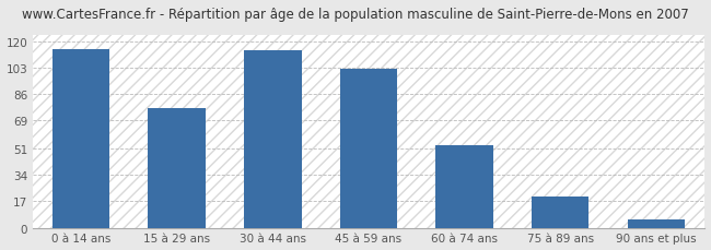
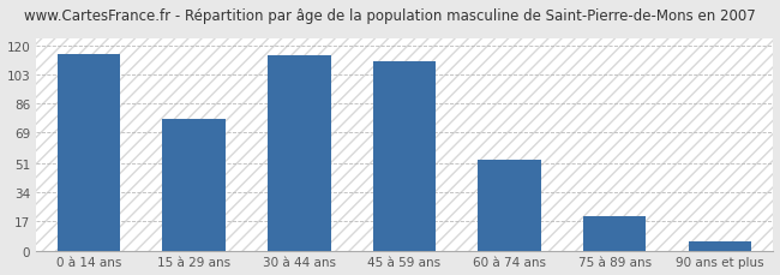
45 à 59 ans: 102 -> 111
